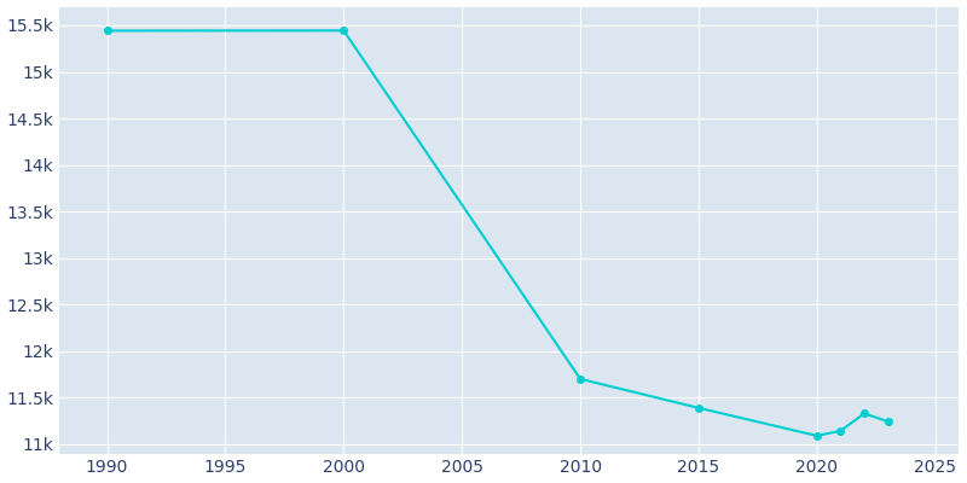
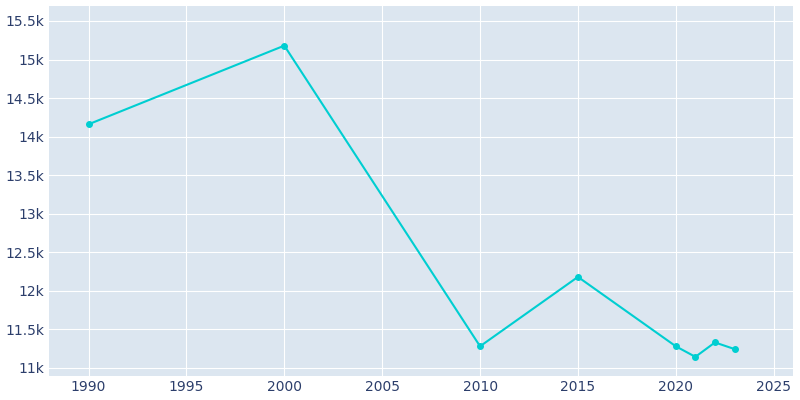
1990: 15.44k -> 14.16k
2000: 15.44k -> 15.18k
2010: 11.70k -> 11.28k
2015: 11.39k -> 12.18k
2020: 11.09k -> 11.28k
